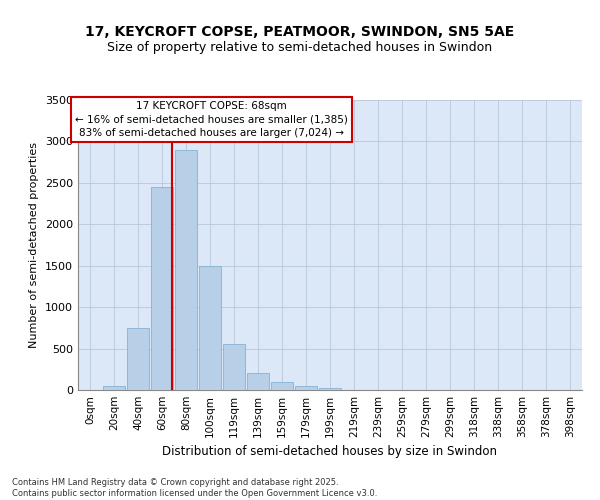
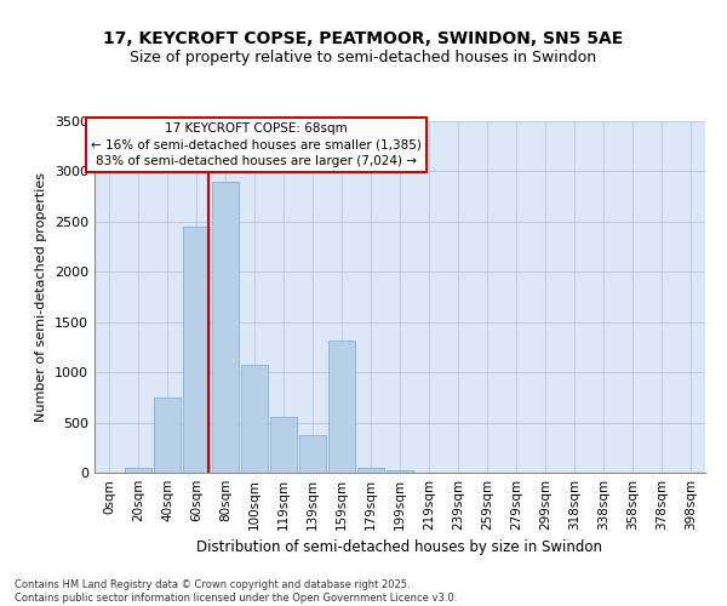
100sqm: 1500 -> 1080
139sqm: 200 -> 380
159sqm: 100 -> 1320
